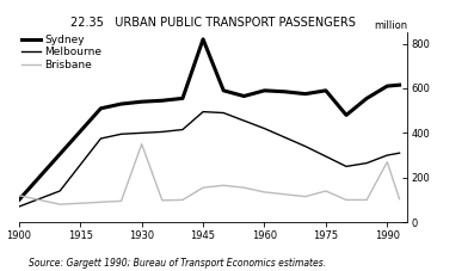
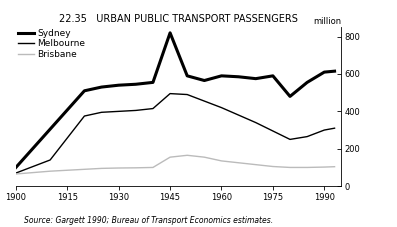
Brisbane/1900: 120 -> 60
Brisbane/1930: 350 -> 100
Brisbane/1975: 140 -> 100
Brisbane/1990: 270 -> 100
